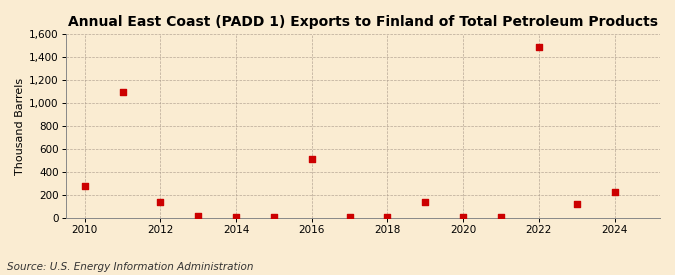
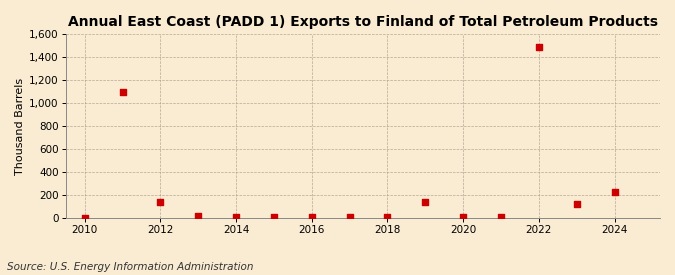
2010: 280 -> 0
2016: 520 -> 10
